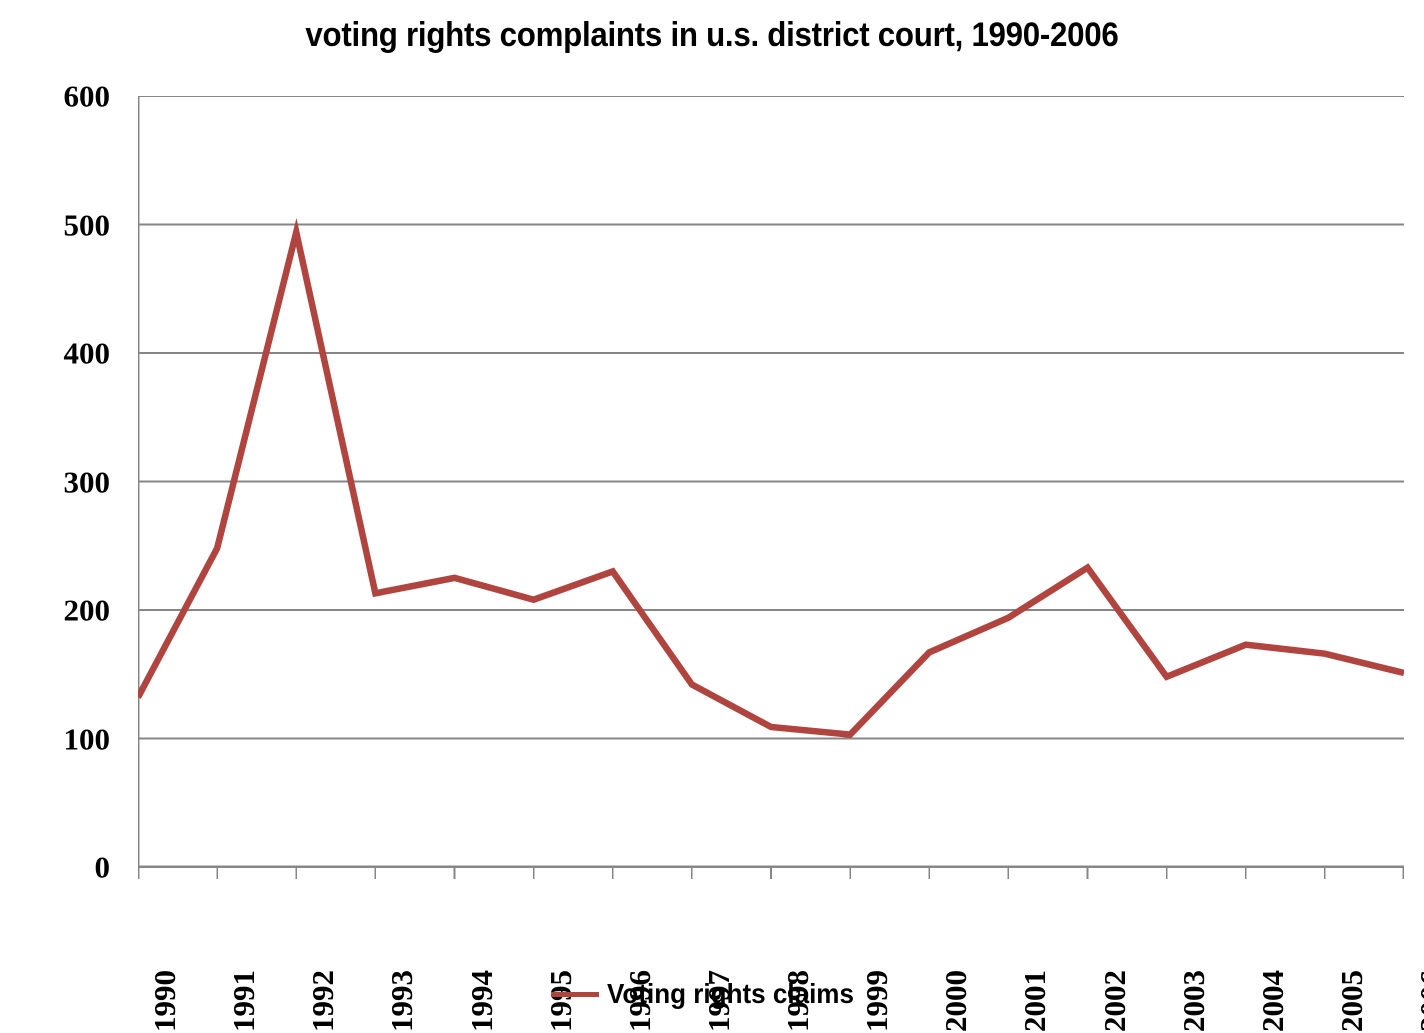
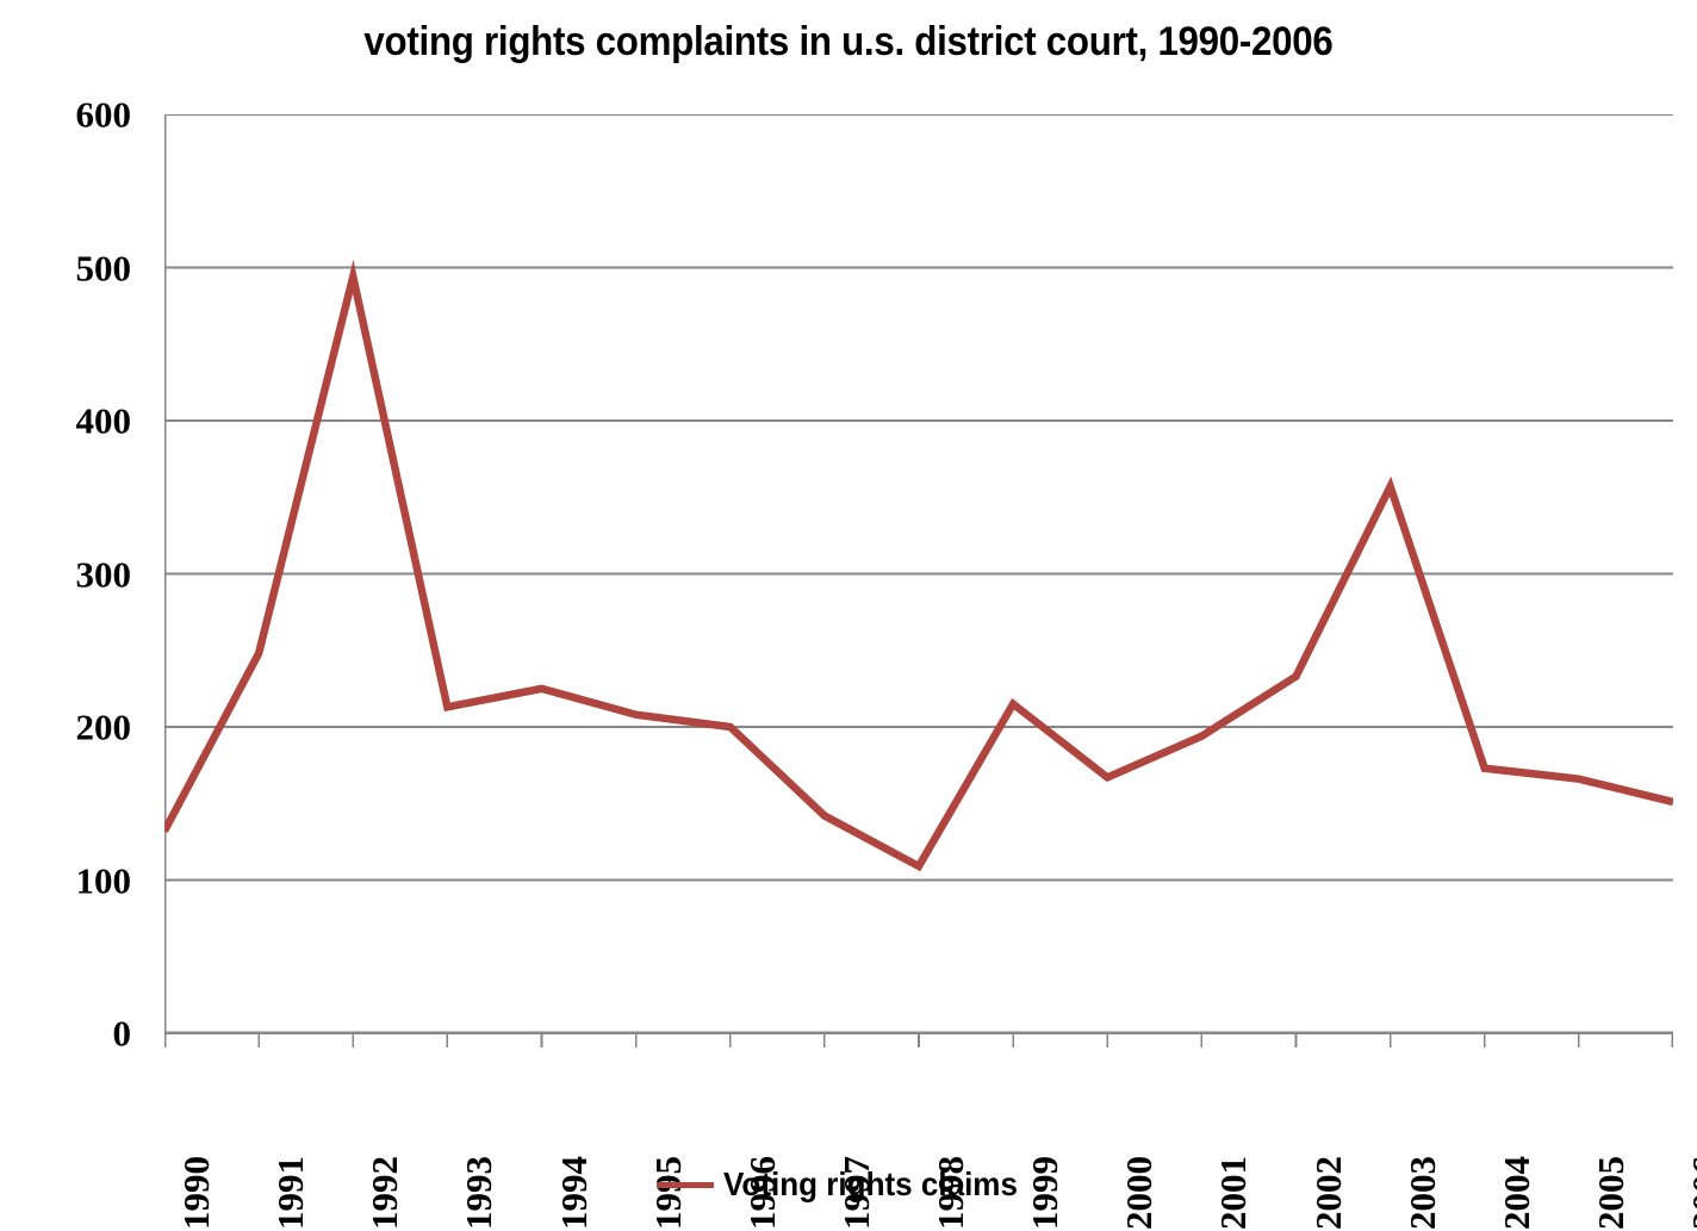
1996: 230 -> 200
1999: 103 -> 215
2003: 148 -> 357
